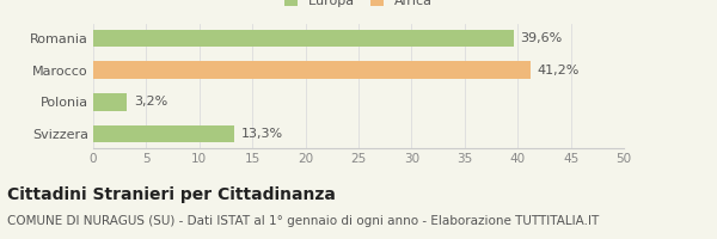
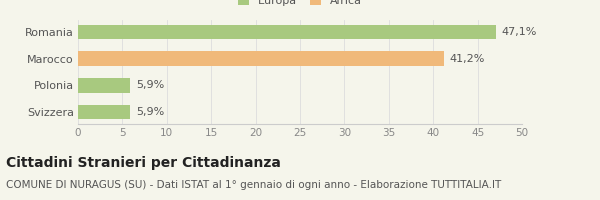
Romania: 39,6% -> 47,1%
Polonia: 3,2% -> 5,9%
Svizzera: 13,3% -> 5,9%
